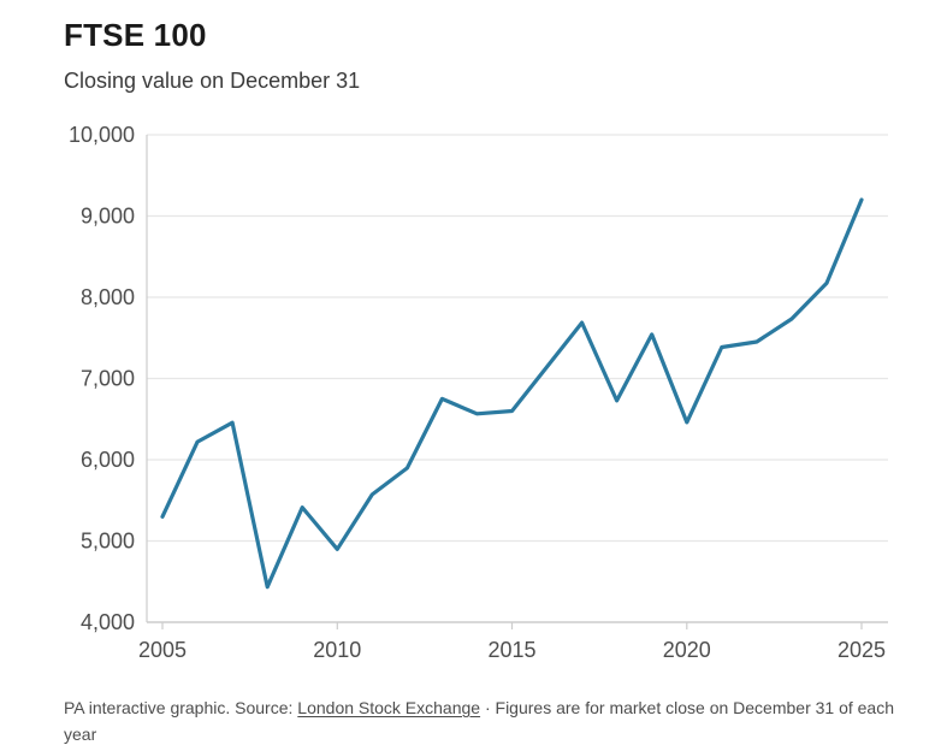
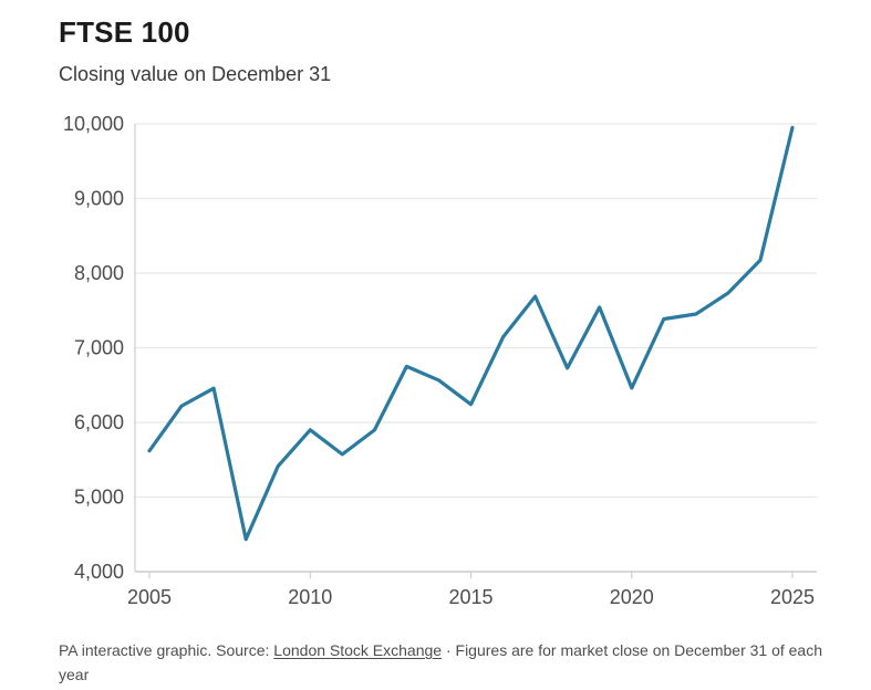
2005: 5300 -> 5600
2010: 4900 -> 5900
2015: 6600 -> 6200
2025: 9200 -> 10000
